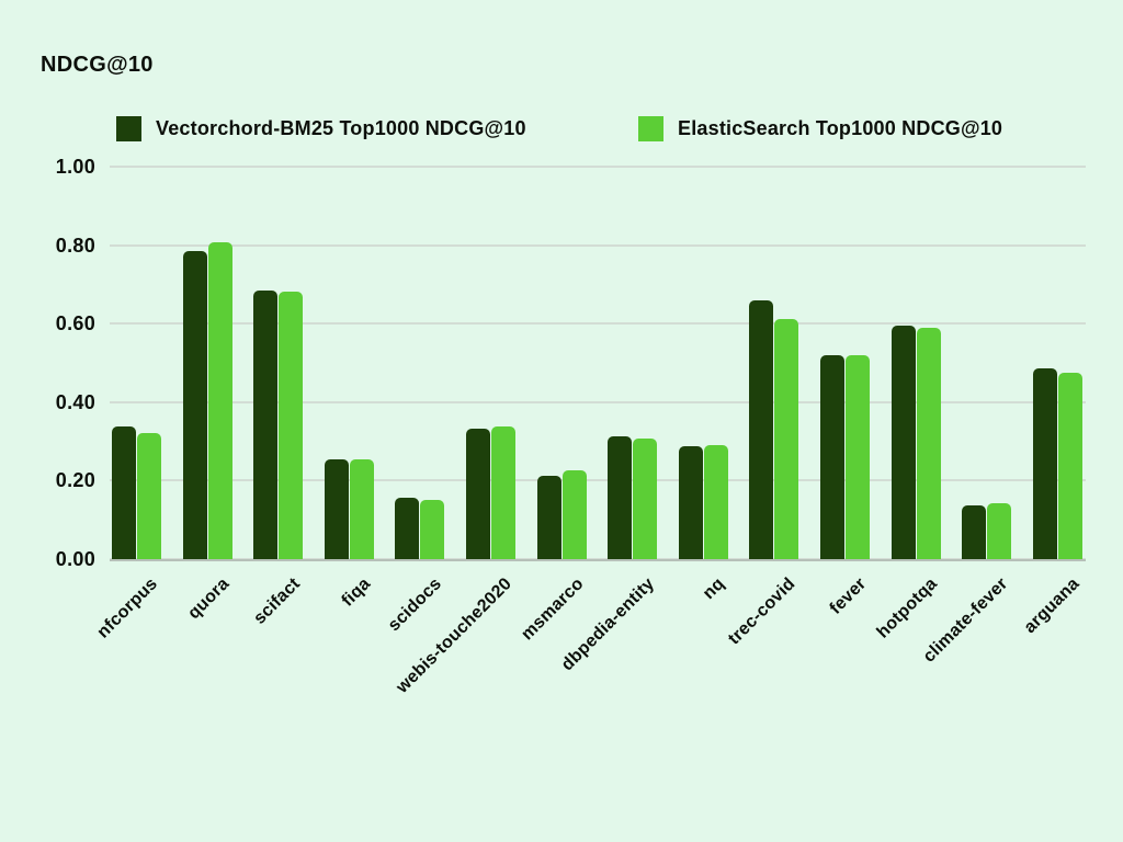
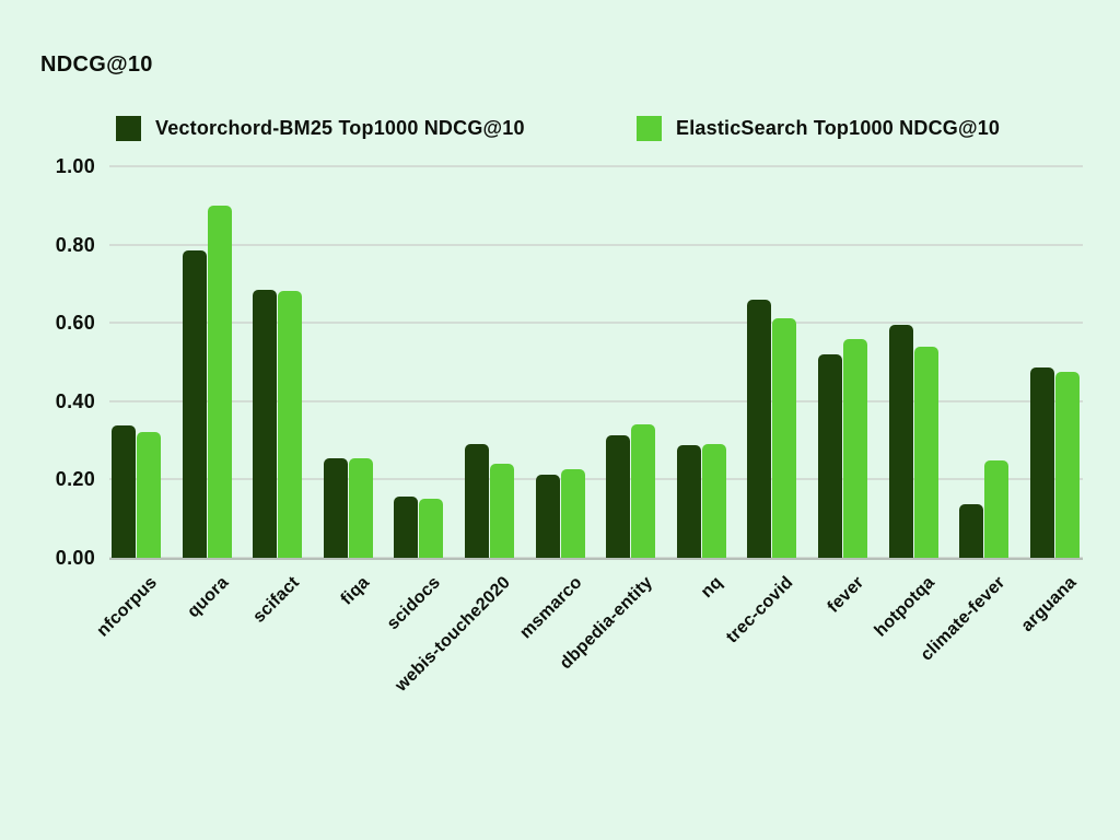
ElasticSearch Top1000 NDCG@10/quora: 0.81 -> 0.90
Vectorchord-BM25 Top1000 NDCG@10/webis-touche2020: 0.33 -> 0.29
ElasticSearch Top1000 NDCG@10/webis-touche2020: 0.34 -> 0.24
ElasticSearch Top1000 NDCG@10/dbpedia-entity: 0.31 -> 0.34
ElasticSearch Top1000 NDCG@10/fever: 0.52 -> 0.56
ElasticSearch Top1000 NDCG@10/hotpotqa: 0.59 -> 0.54
ElasticSearch Top1000 NDCG@10/climate-fever: 0.14 -> 0.25
